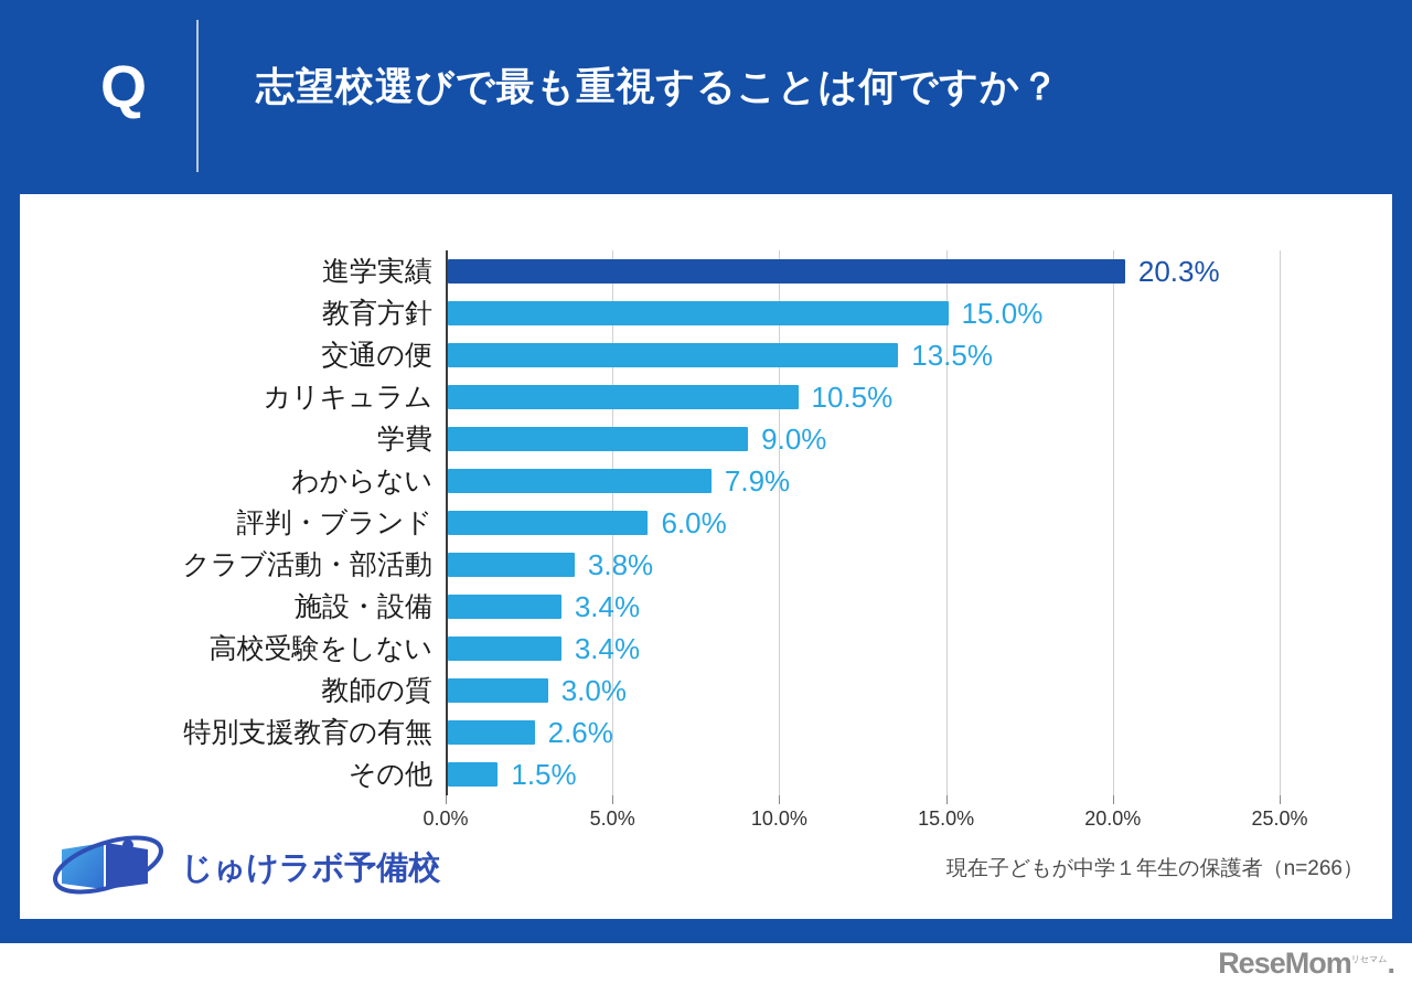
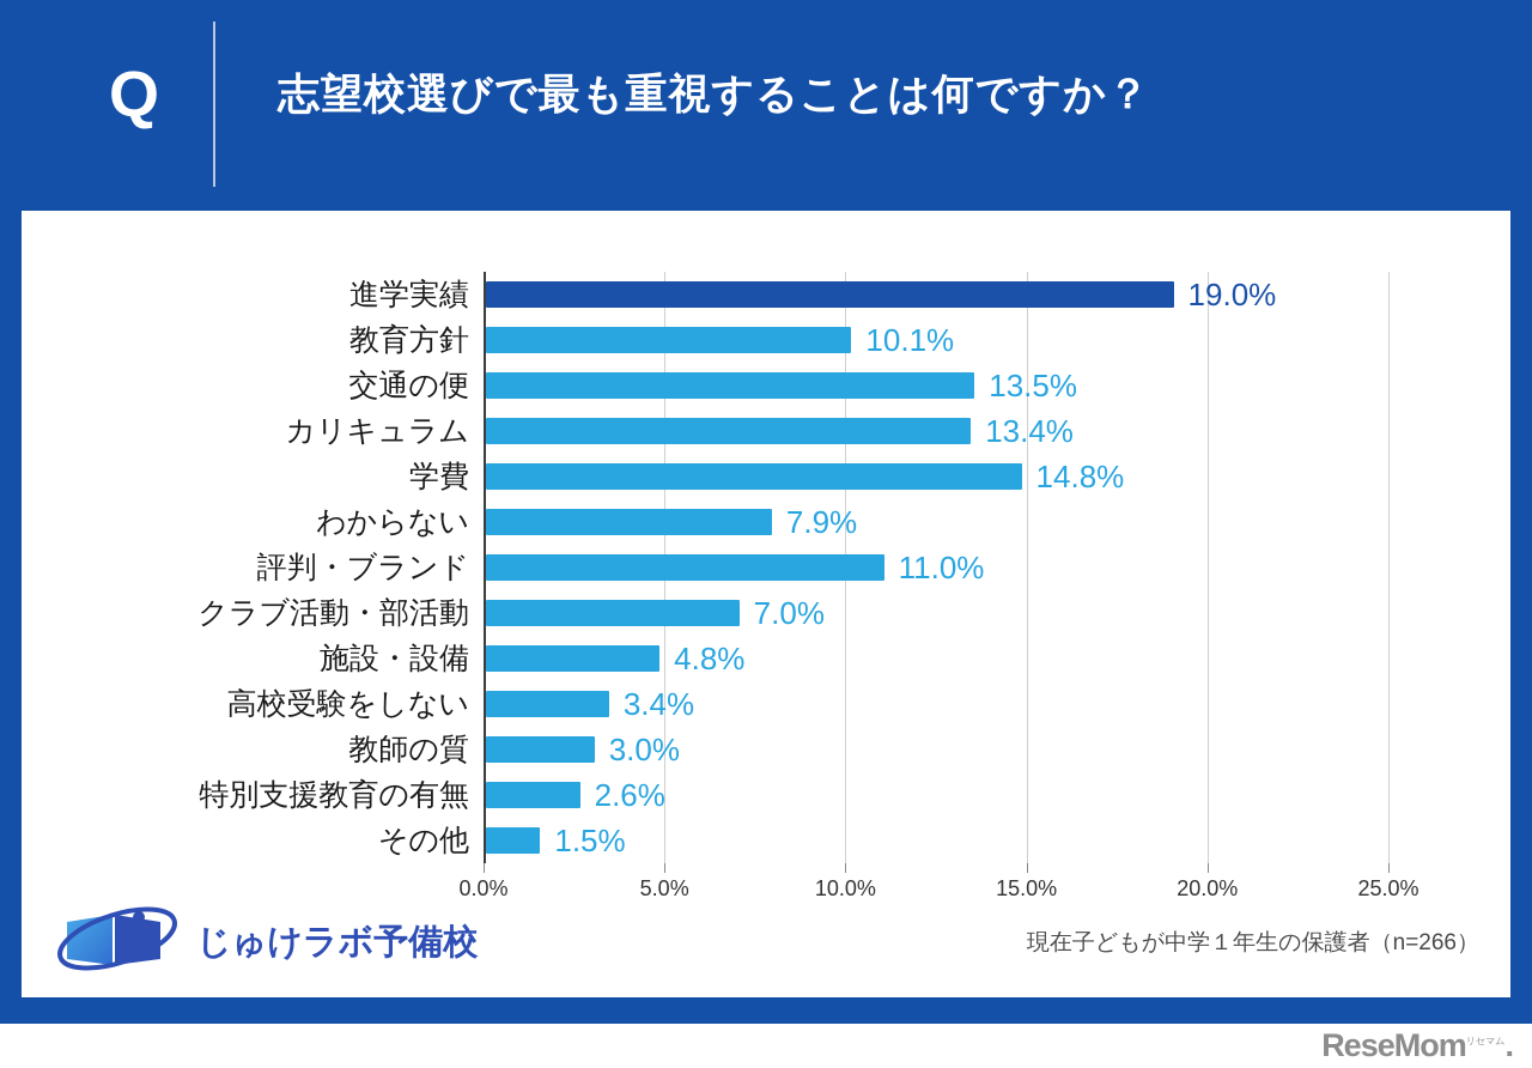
進学実績: 20.3% -> 19.0%
教育方針: 15.0% -> 10.1%
カリキュラム: 10.5% -> 13.4%
学費: 9.0% -> 14.8%
評判・ブランド: 6.0% -> 11.0%
クラブ活動・部活動: 3.8% -> 7.0%
施設・設備: 3.4% -> 4.8%
